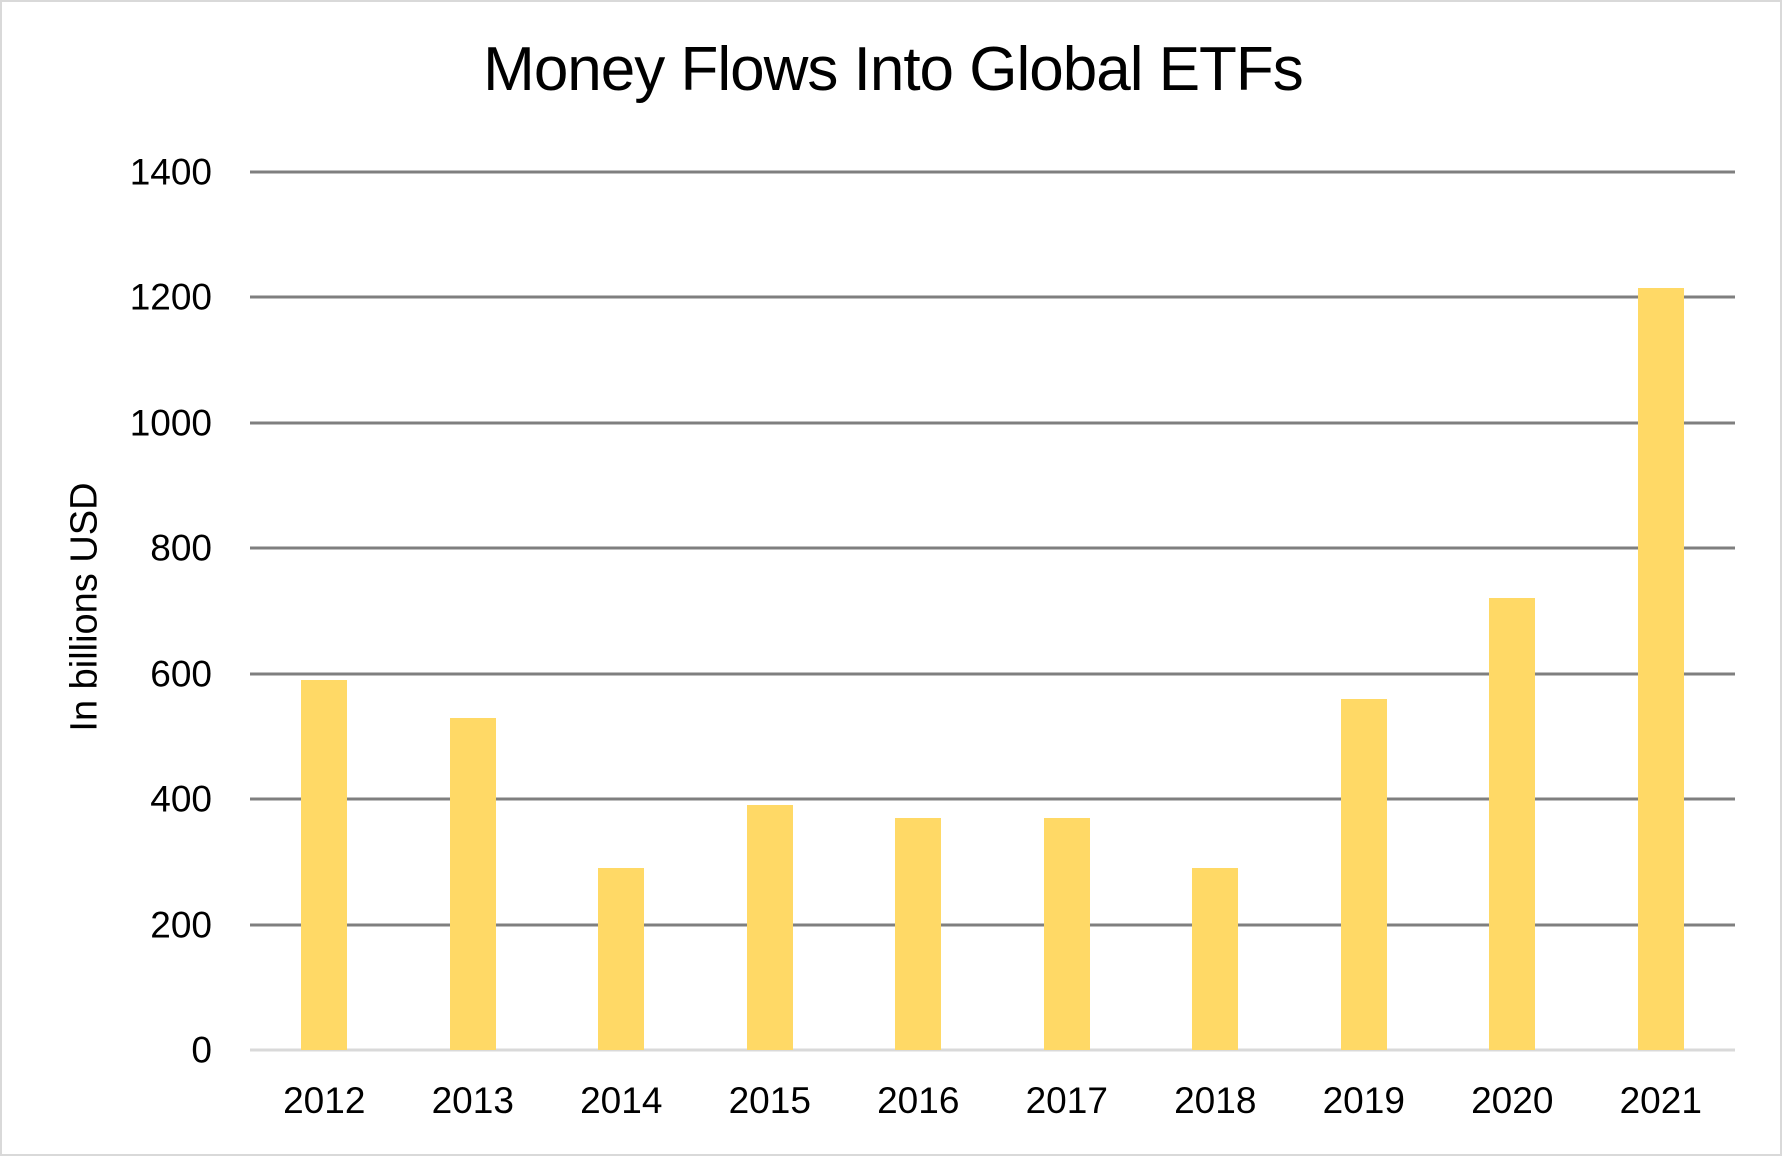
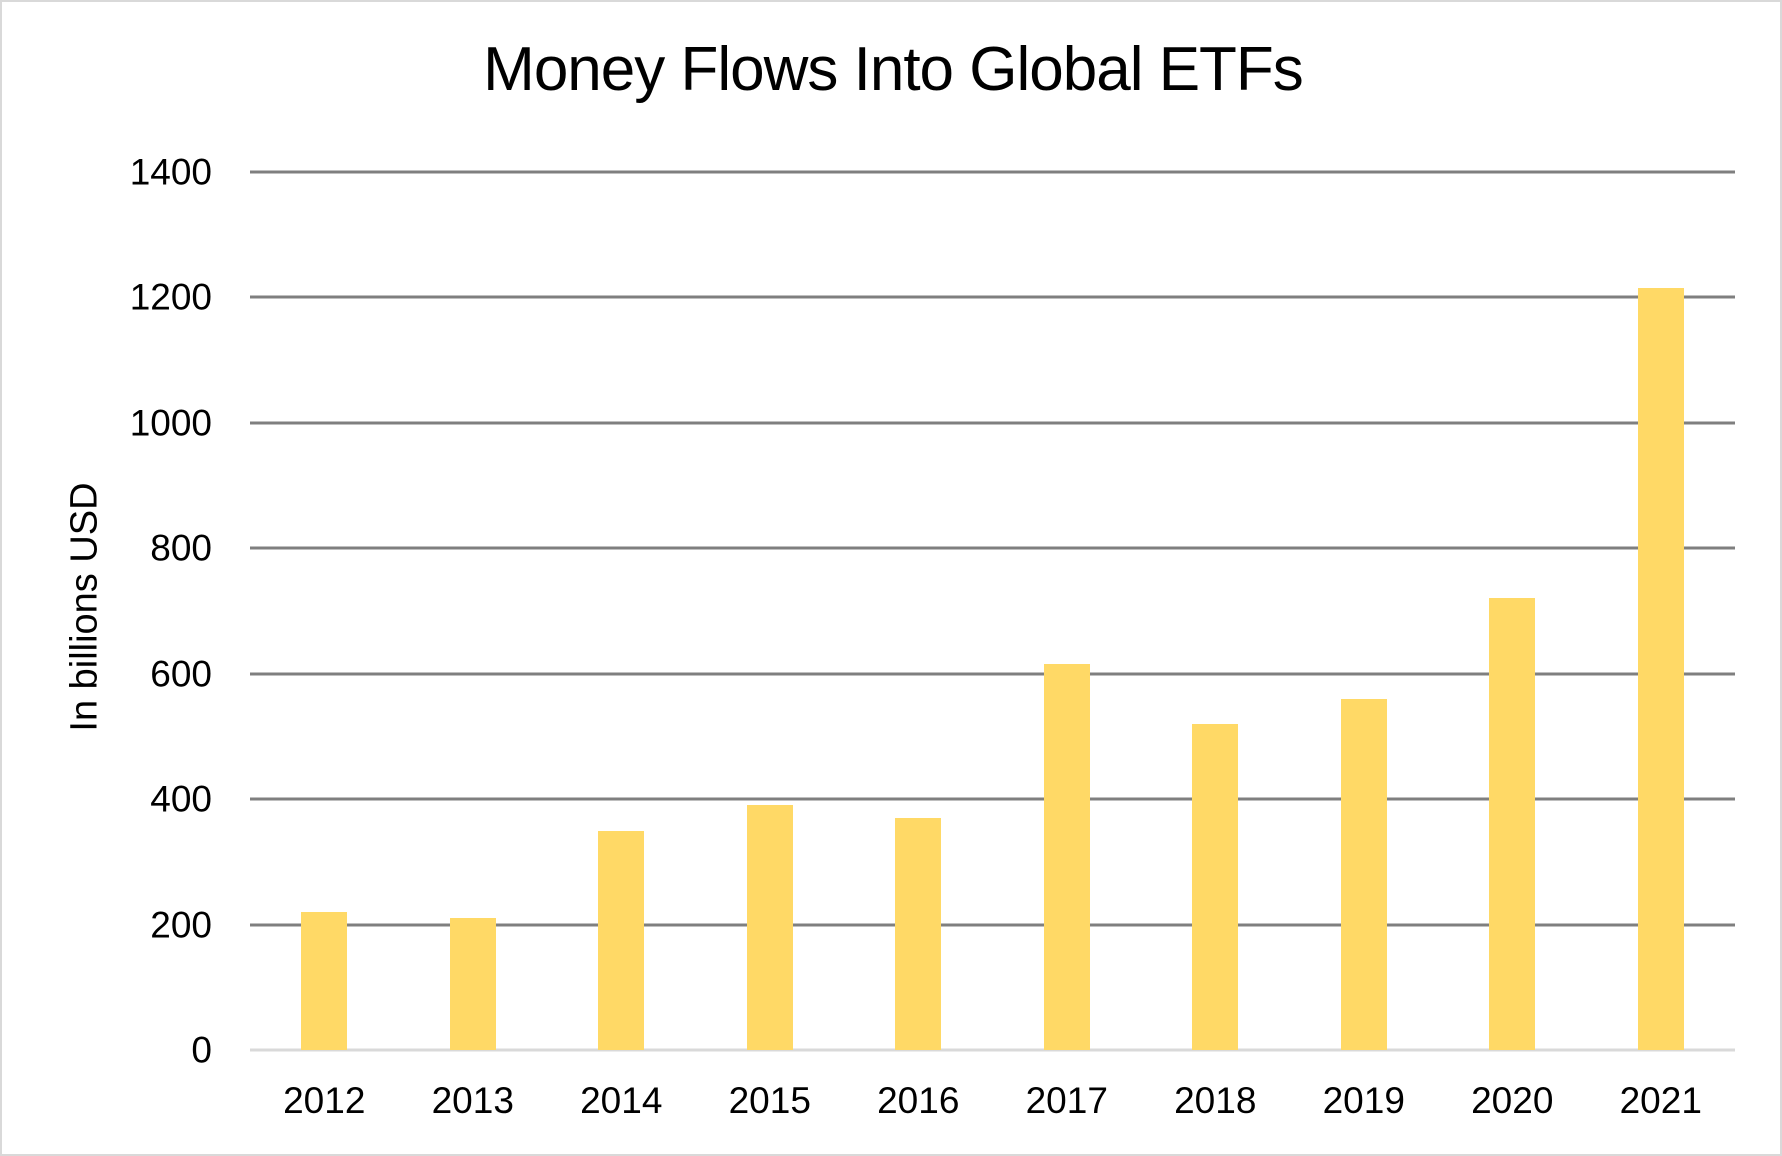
2012: 590 -> 220
2013: 530 -> 210
2014: 290 -> 350
2017: 370 -> 620
2018: 290 -> 520
